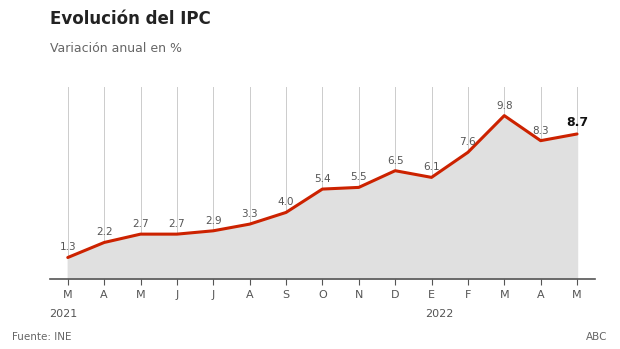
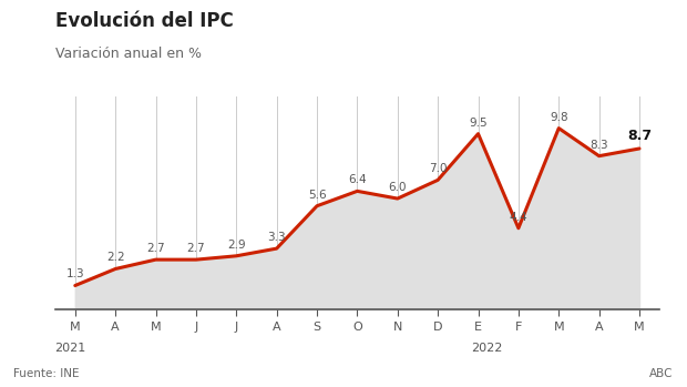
S: 4.0 -> 5.6
O: 5.4 -> 6.4
N: 5.5 -> 6.0
D: 6.5 -> 7.0
E: 6.1 -> 9.5
F: 7.6 -> 4.4
